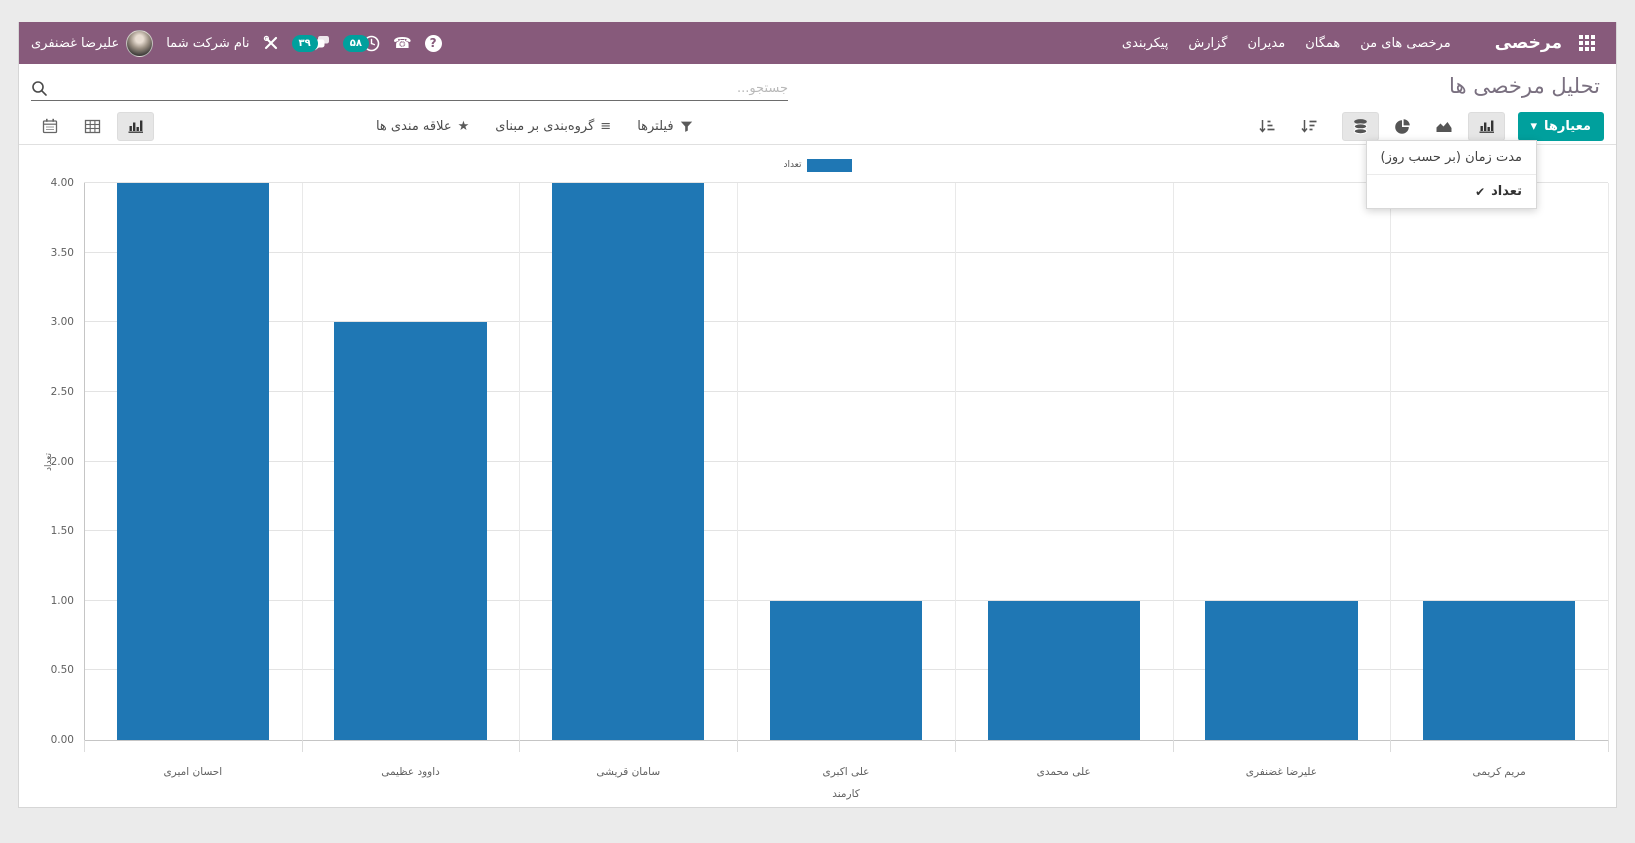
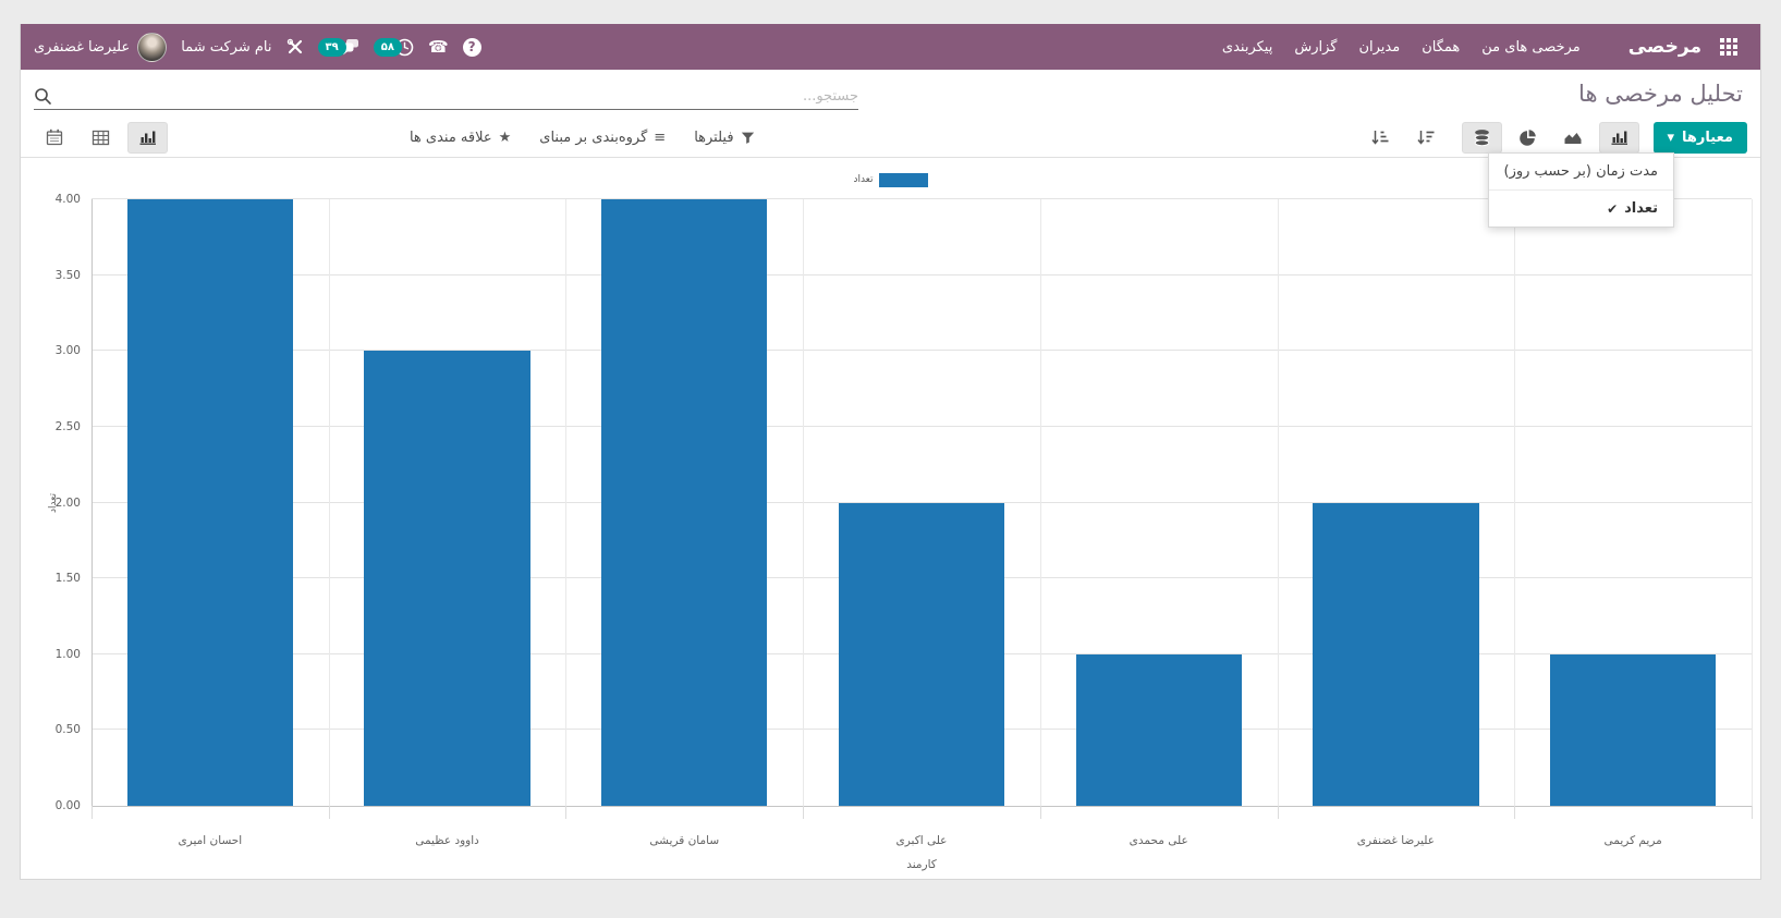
علی اکبری: 1 -> 2
علیرضا غضنفری: 1 -> 2
